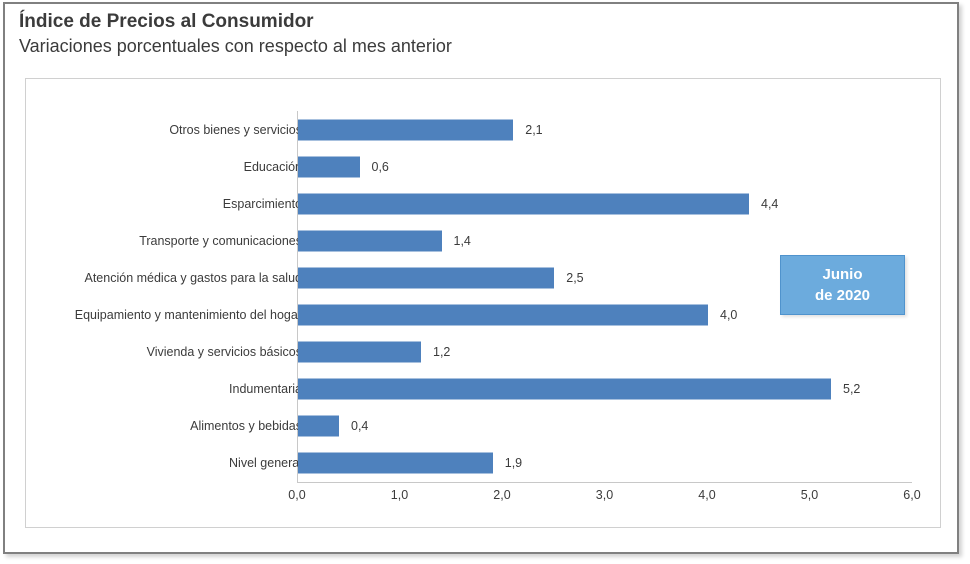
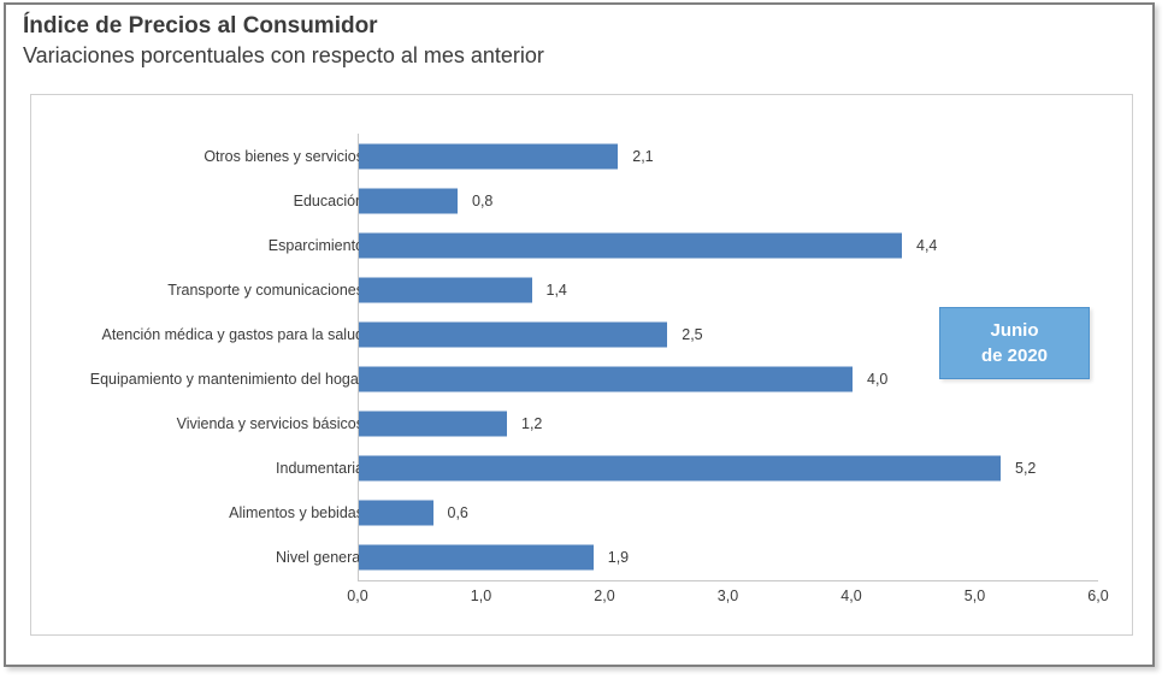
Educación: 0,6 -> 0,8
Alimentos y bebidas: 0,4 -> 0,6
